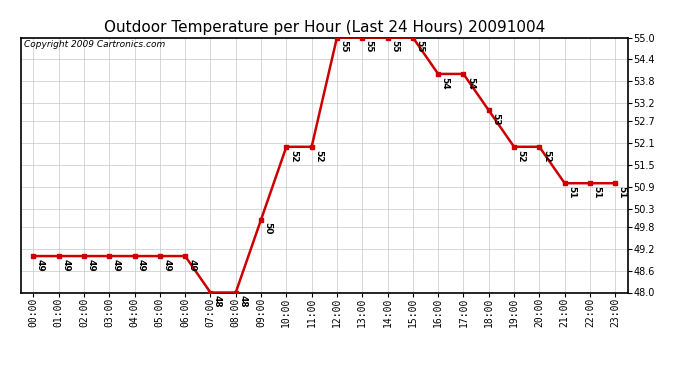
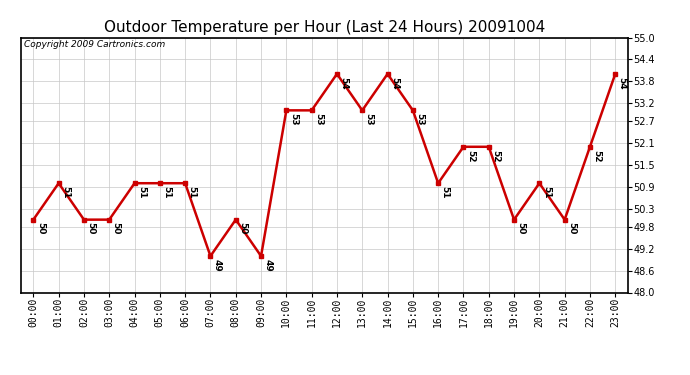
00:00: 49 -> 50
01:00: 49 -> 51
02:00: 49 -> 50
03:00: 49 -> 50
04:00: 49 -> 51
05:00: 49 -> 51
06:00: 49 -> 51
07:00: 48 -> 49
08:00: 48 -> 50
09:00: 50 -> 49
10:00: 52 -> 53
11:00: 52 -> 53
12:00: 55 -> 54
13:00: 55 -> 53
14:00: 55 -> 54
15:00: 55 -> 53
16:00: 54 -> 51
17:00: 54 -> 52
18:00: 53 -> 52
19:00: 52 -> 50
20:00: 52 -> 51
21:00: 51 -> 50
22:00: 51 -> 52
23:00: 51 -> 54
